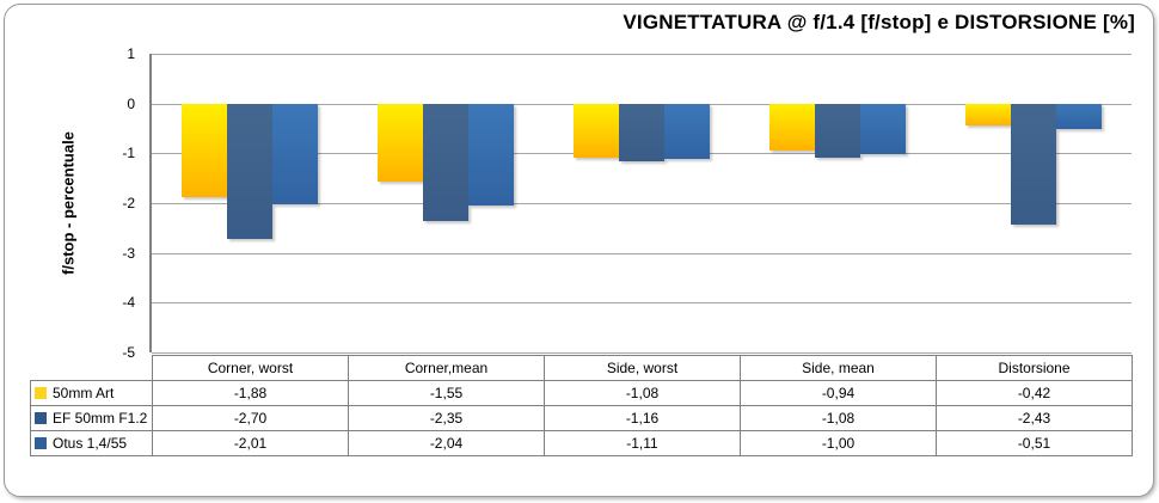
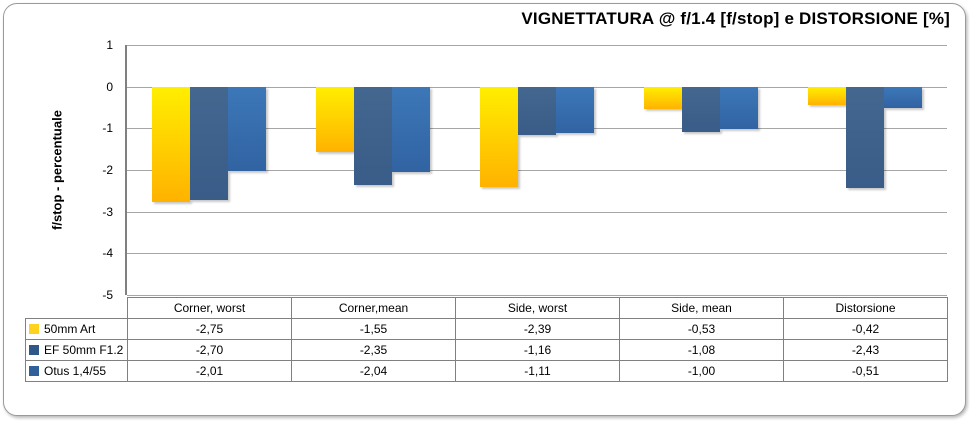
50mm Art/Corner, worst: -1,88 -> -2,75
50mm Art/Side, worst: -1,08 -> -2,39
50mm Art/Side, mean: -0,94 -> -0,53
